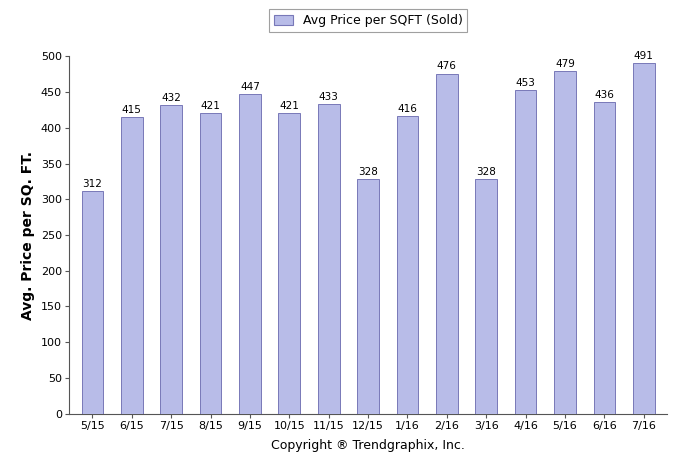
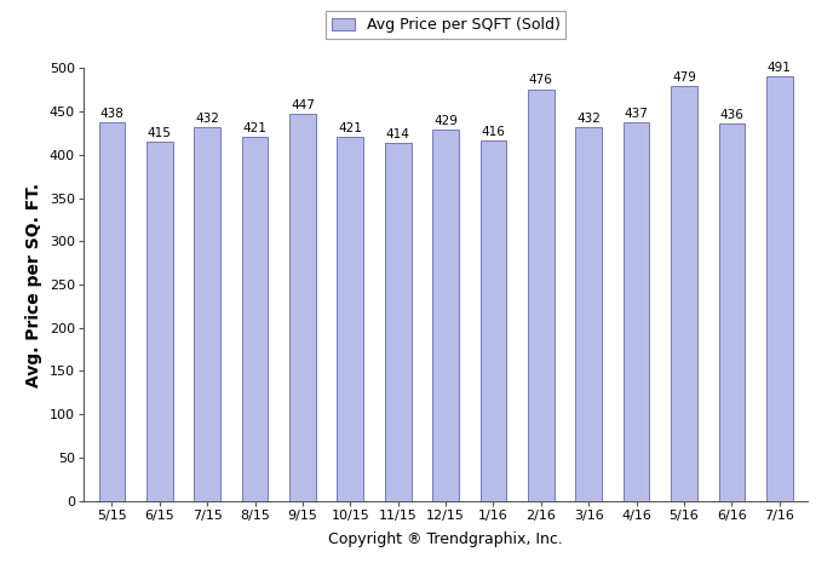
5/15: 312 -> 438
11/15: 433 -> 414
12/15: 328 -> 429
3/16: 328 -> 432
4/16: 453 -> 437
